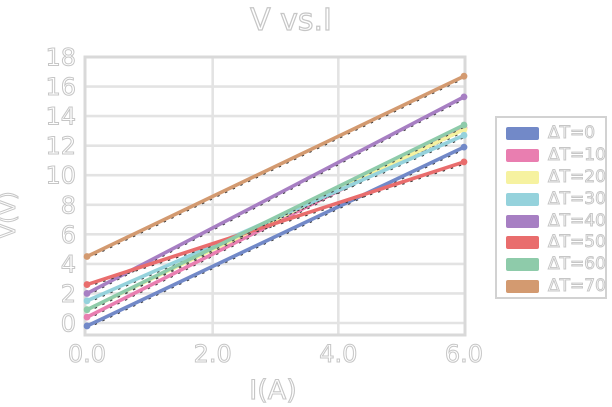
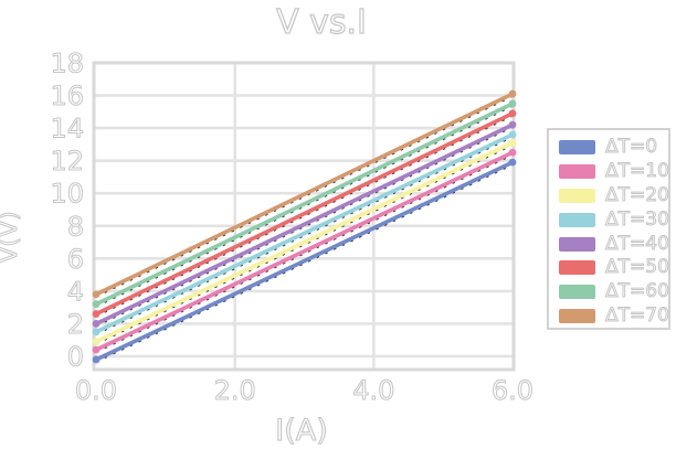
ΔT=60/0: 0.9 -> 3.2
ΔT=70/0: 4.5 -> 3.8
ΔT=10/6: 13.2 -> 12.5
ΔT=30/6: 12.7 -> 13.6
ΔT=40/6: 15.3 -> 14.2
ΔT=50/6: 10.9 -> 14.9
ΔT=60/6: 13.4 -> 15.5
ΔT=70/6: 16.7 -> 16.1
